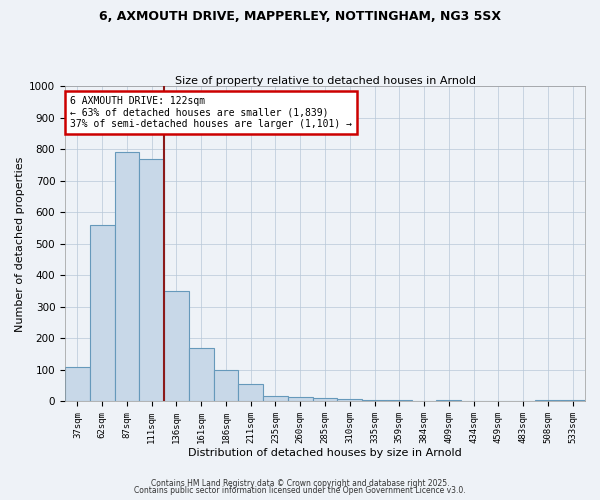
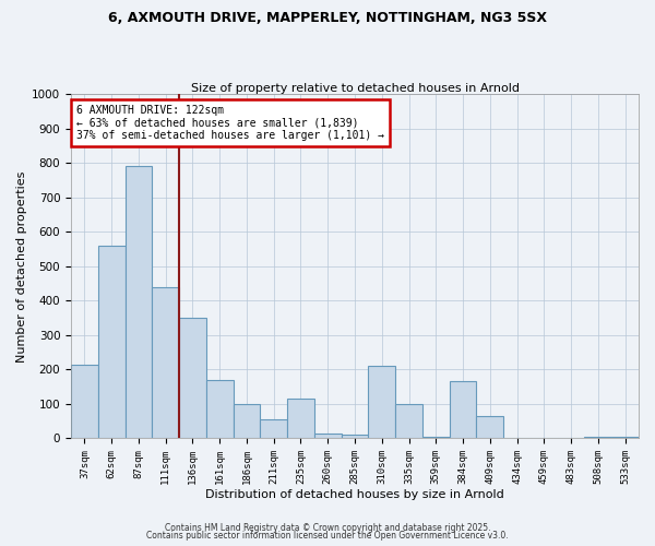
37sqm: 110 -> 215
111sqm: 770 -> 440
235sqm: 18 -> 115
310sqm: 8 -> 210
335sqm: 5 -> 100
384sqm: 2 -> 165
409sqm: 5 -> 65
